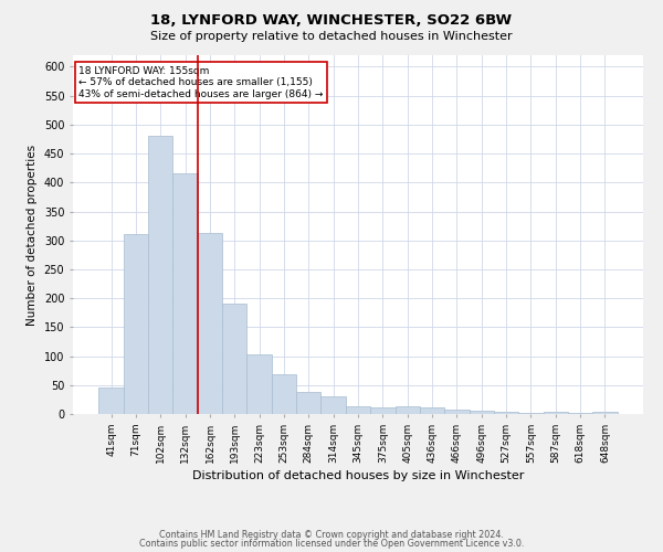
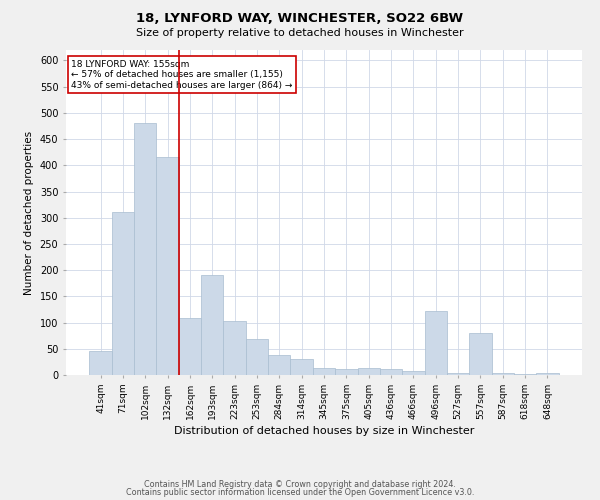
162sqm: 313 -> 108
496sqm: 5 -> 122
557sqm: 1 -> 80
